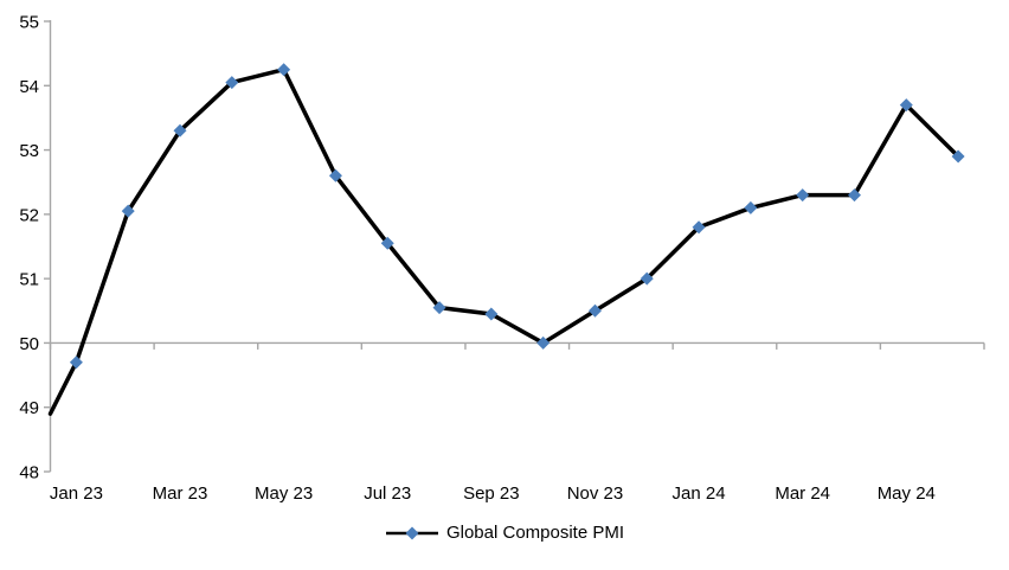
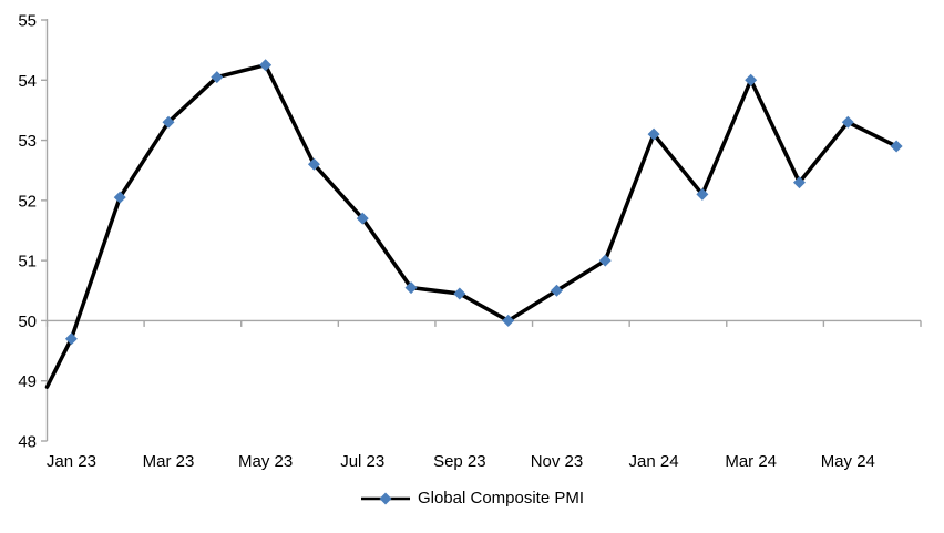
Jul 23: 51.5 -> 51.7
Jan 24: 51.8 -> 53.1
Mar 24: 52.3 -> 54.0
May 24: 53.7 -> 53.3
